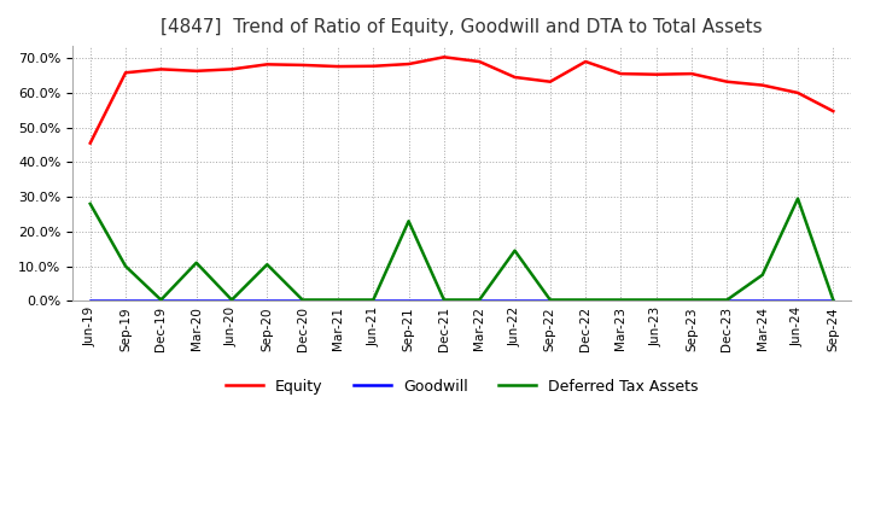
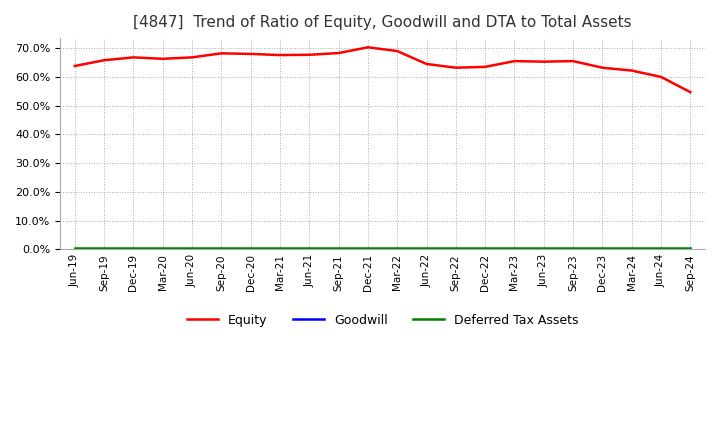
Equity/Jun-19: 45.5% -> 63.8%
Deferred Tax Assets/Jun-19: 28.0% -> 0.3%
Deferred Tax Assets/Sep-19: 10.0% -> 0.3%
Deferred Tax Assets/Mar-20: 11.0% -> 0.3%
Deferred Tax Assets/Sep-20: 10.5% -> 0.3%
Deferred Tax Assets/Sep-21: 23.0% -> 0.3%
Deferred Tax Assets/Jun-22: 14.5% -> 0.3%
Equity/Dec-22: 69.0% -> 63.5%
Deferred Tax Assets/Mar-24: 7.5% -> 0.3%
Deferred Tax Assets/Jun-24: 29.5% -> 0.3%
